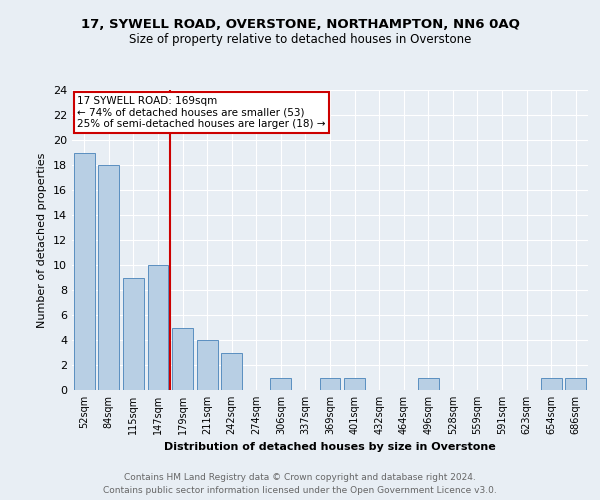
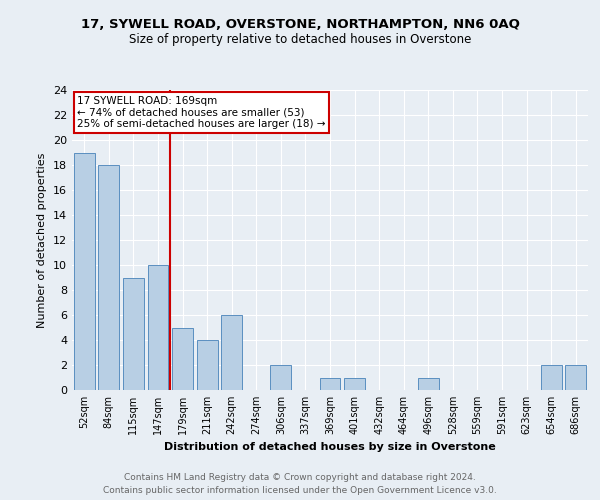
242sqm: 3 -> 6
306sqm: 1 -> 2
654sqm: 1 -> 2
686sqm: 1 -> 2
